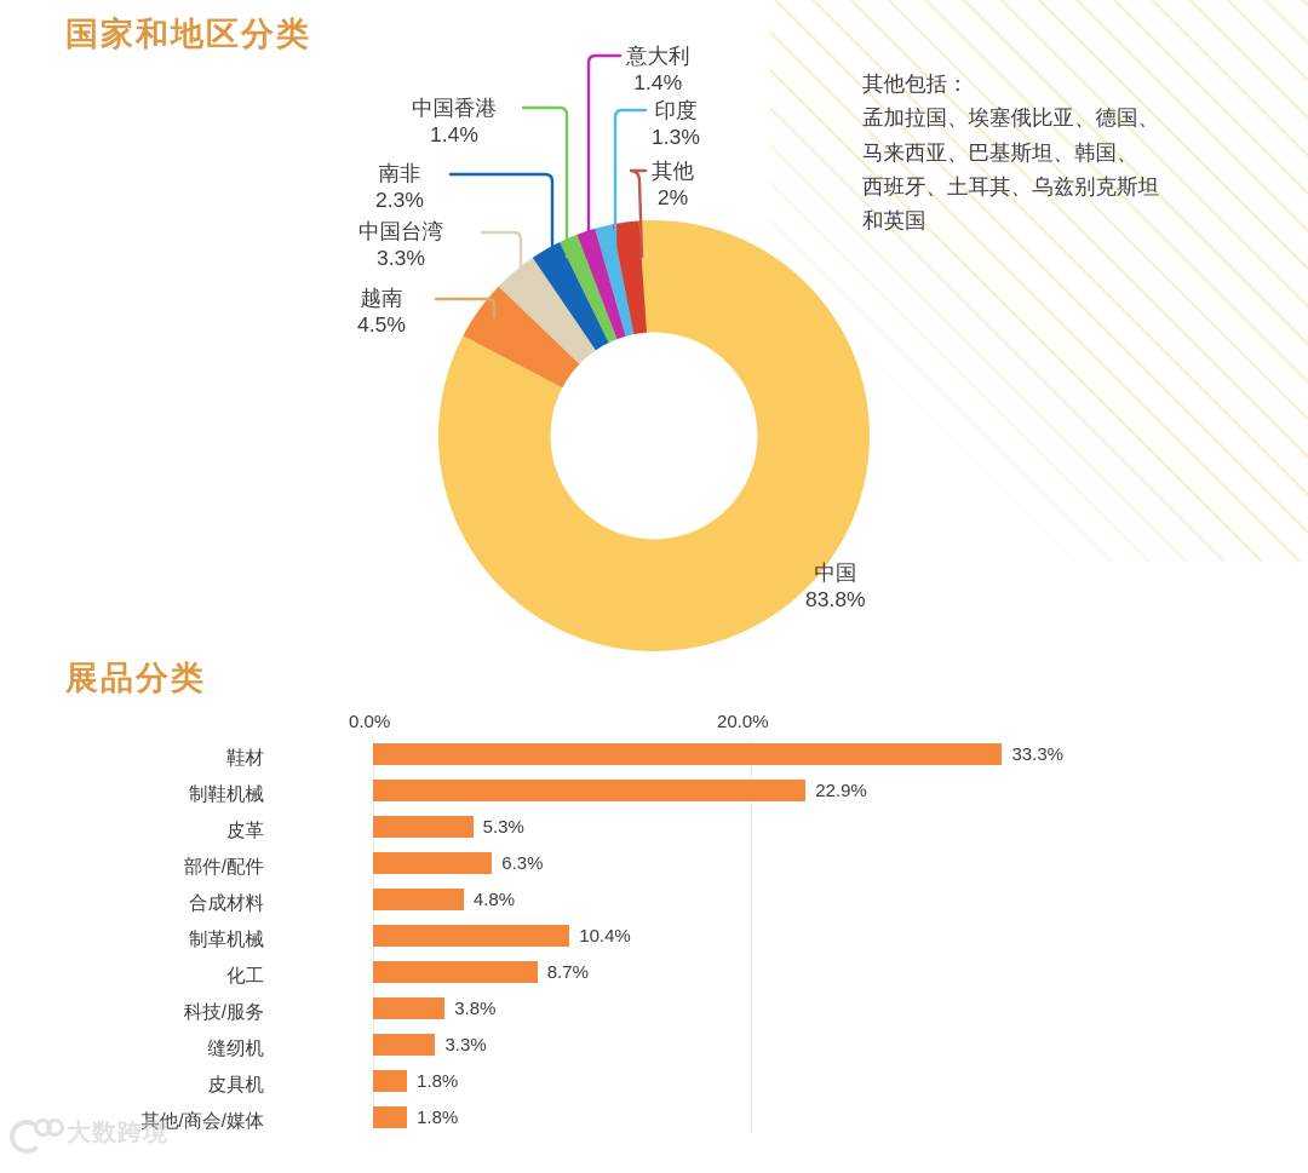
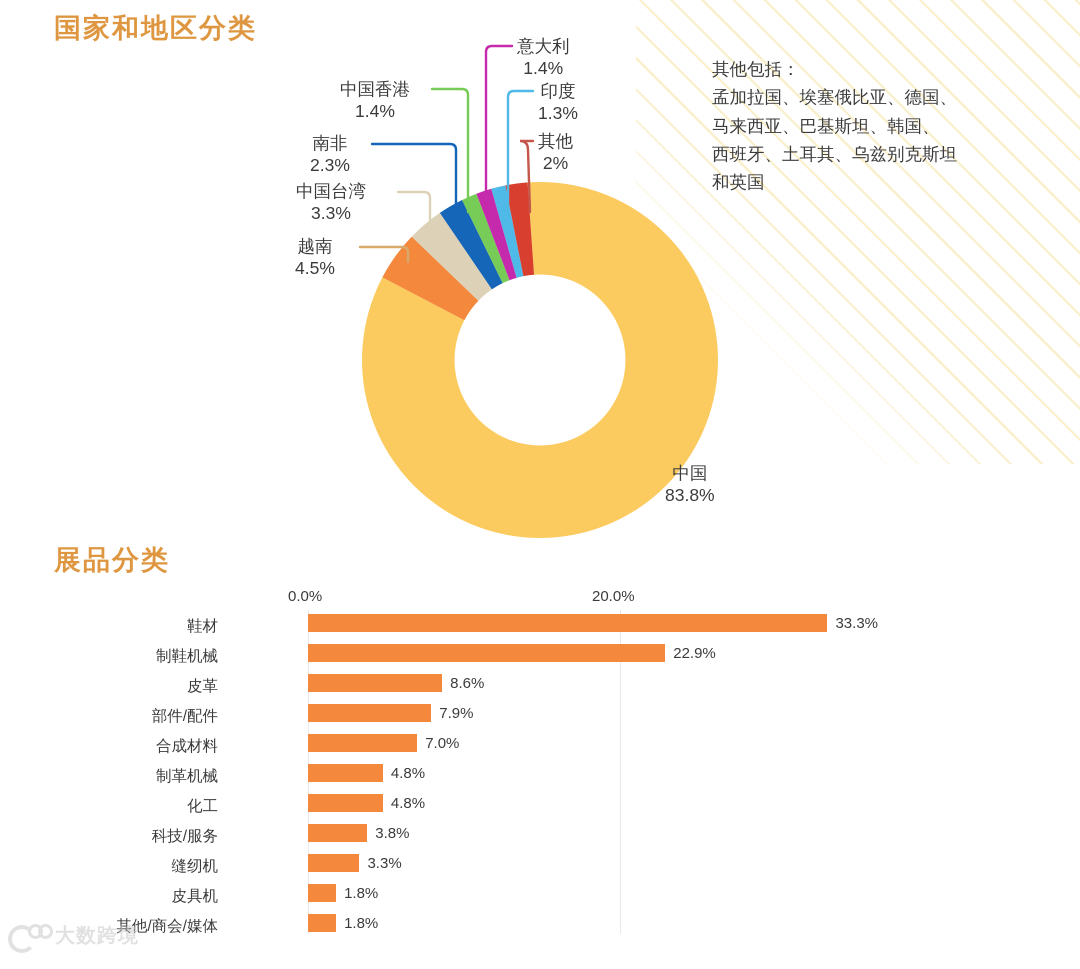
展品分类/皮革: 5.3% -> 8.6%
展品分类/部件/配件: 6.3% -> 7.9%
展品分类/合成材料: 4.8% -> 7.0%
展品分类/制革机械: 10.4% -> 4.8%
展品分类/化工: 8.7% -> 4.8%
